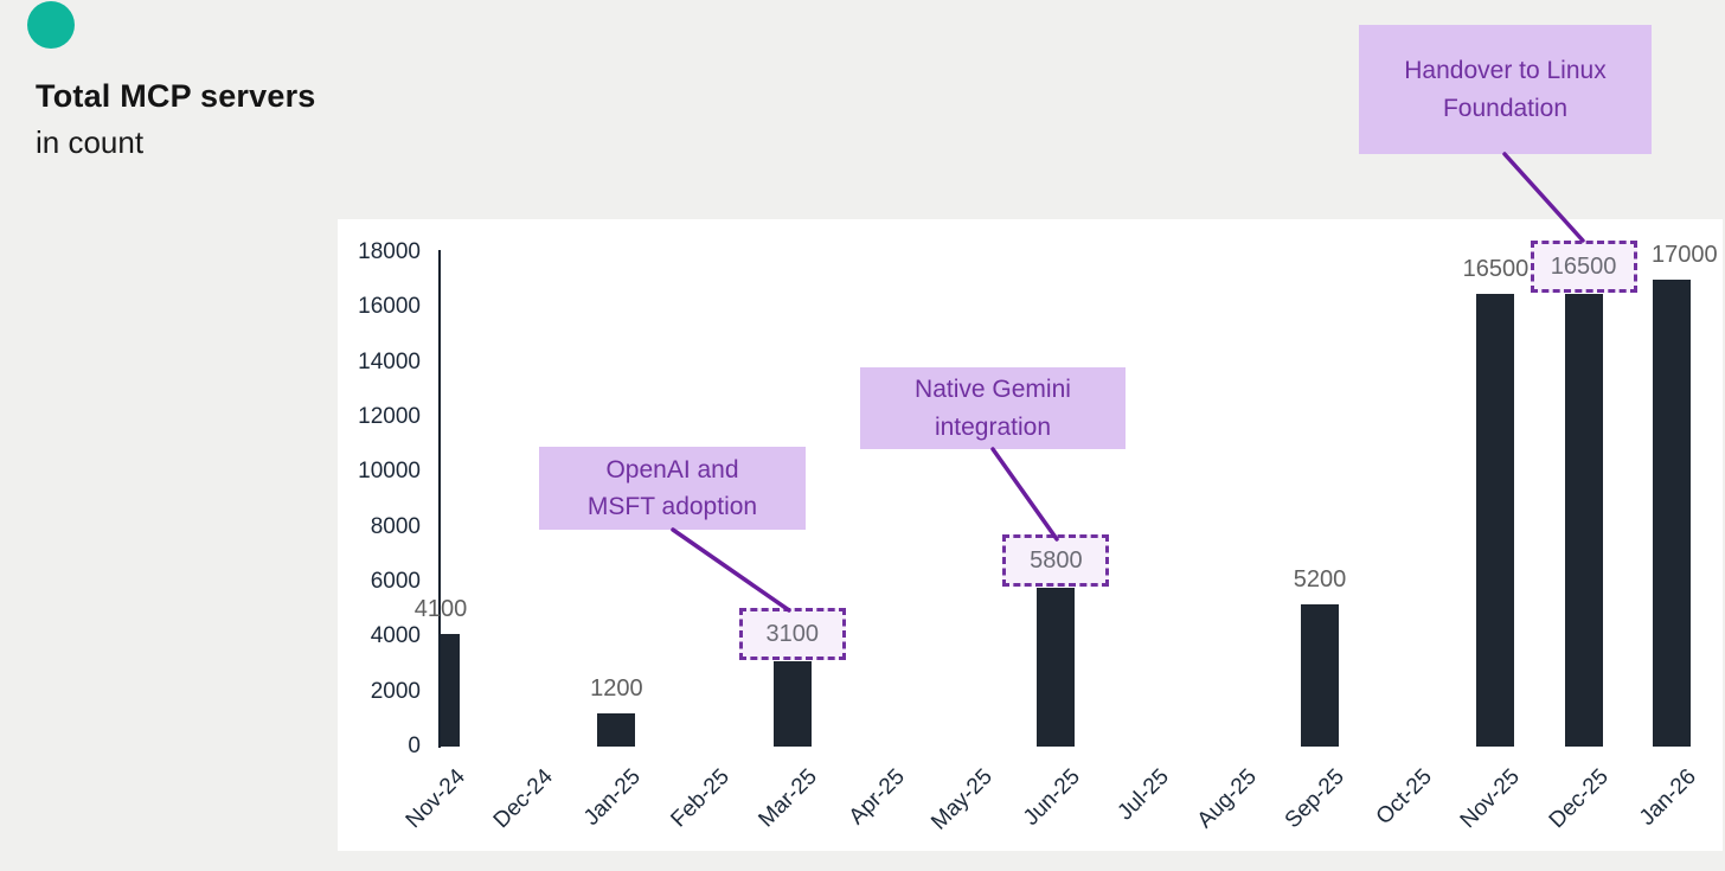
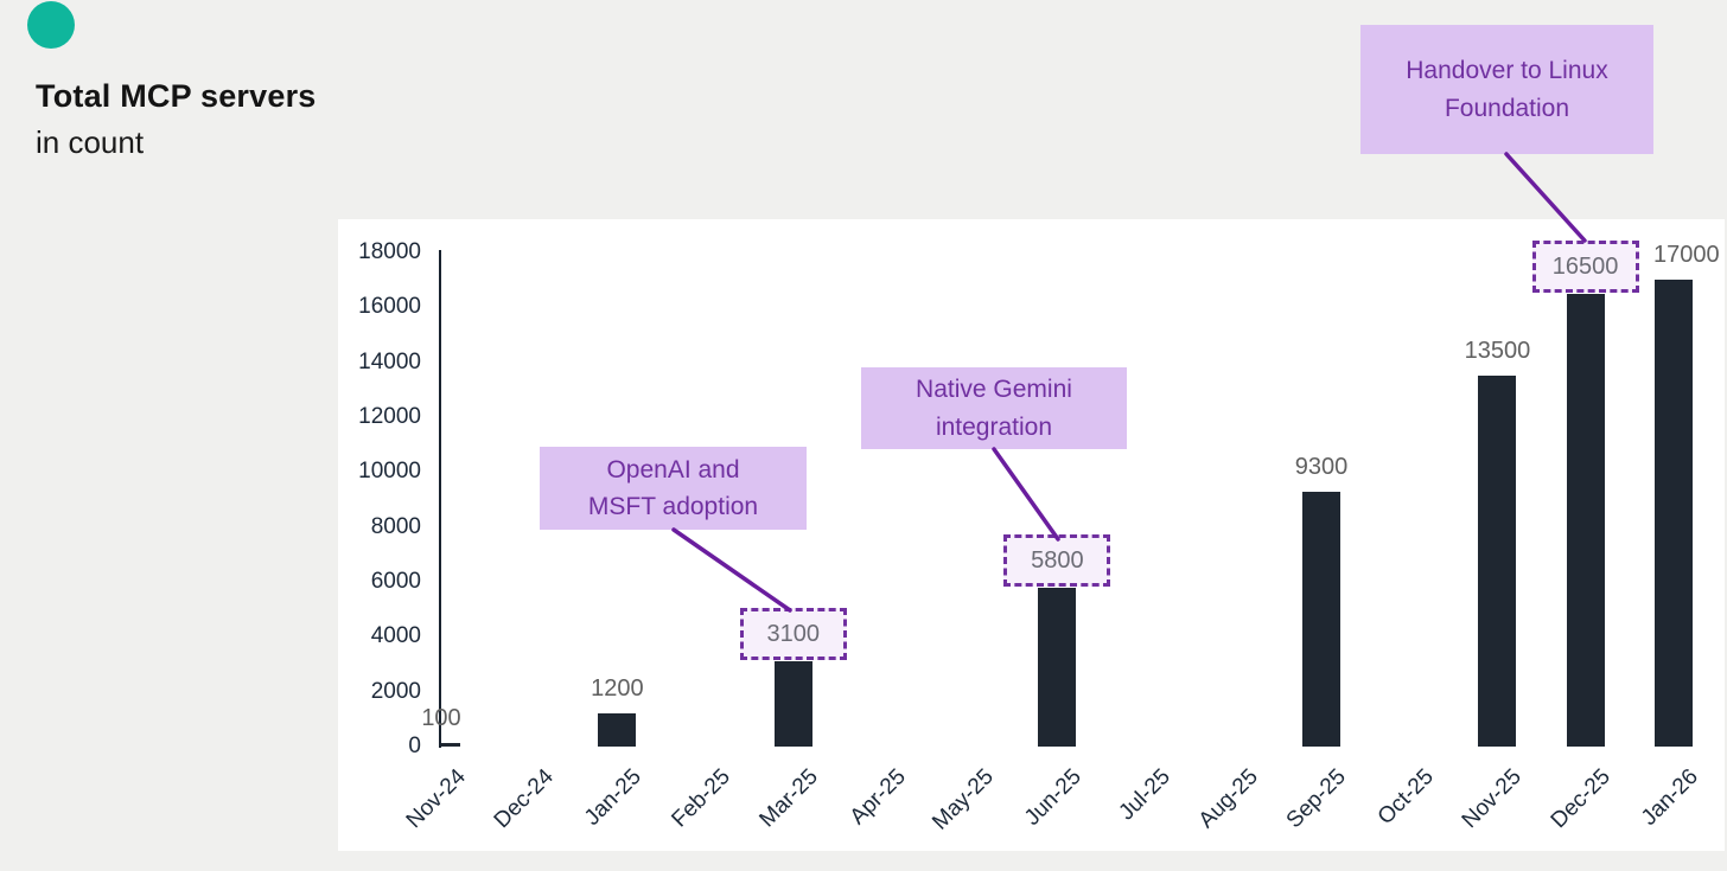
Nov-24: 4100 -> 100
Sep-25: 5200 -> 9300
Nov-25: 16500 -> 13500
